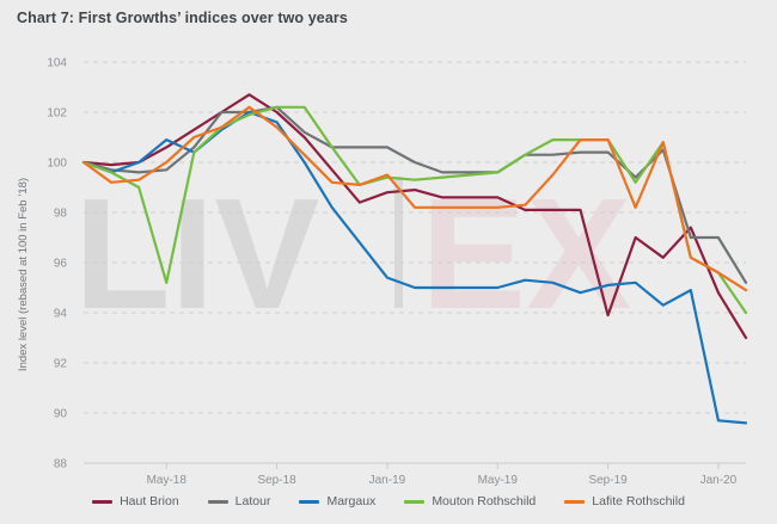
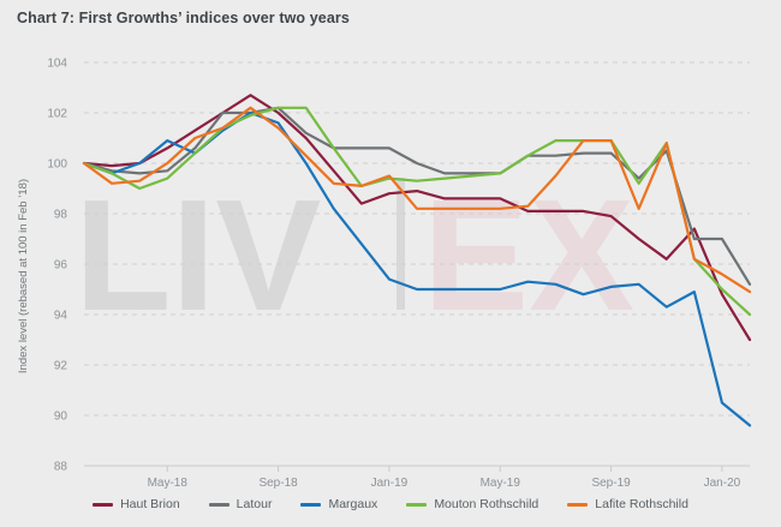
Mouton Rothschild/May-18: 95.2 -> 99.4
Haut Brion/Sep-19: 93.9 -> 97.9
Margaux/Jan-20: 89.7 -> 90.5
Mouton Rothschild/Jan-20: 95.6 -> 95.0
